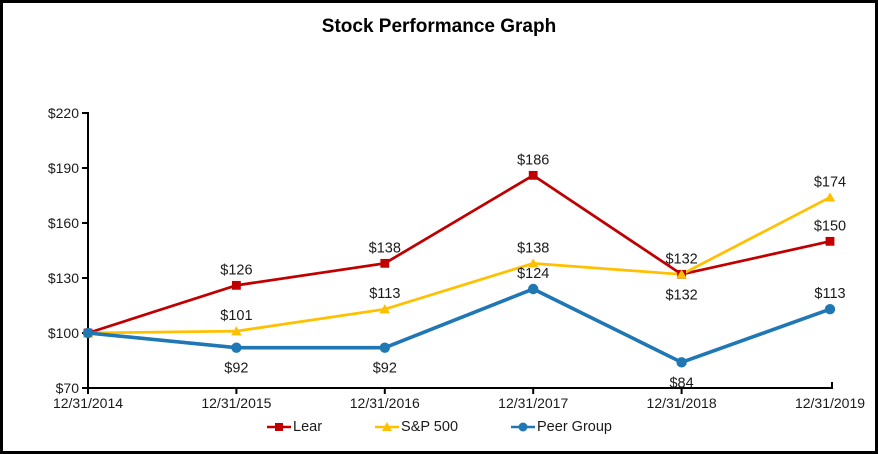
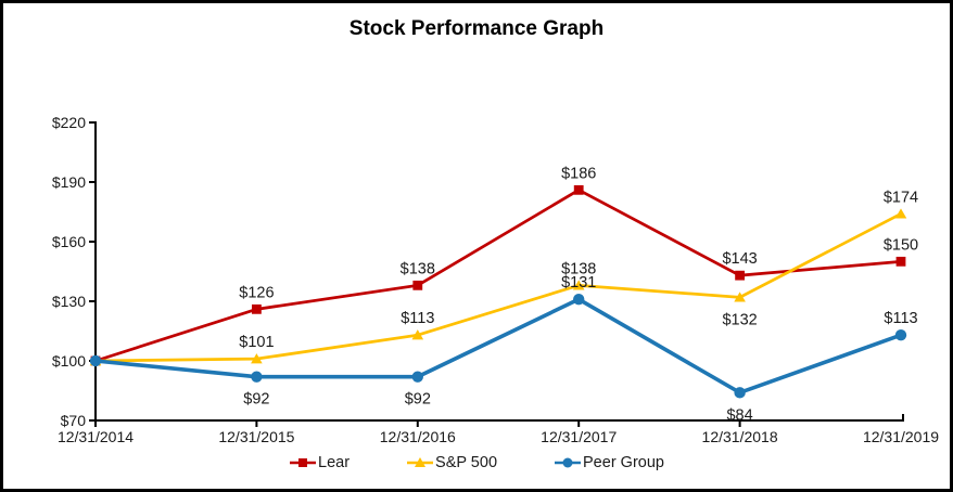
Peer Group/12/31/2017: $124 -> $131
Lear/12/31/2018: $132 -> $143
